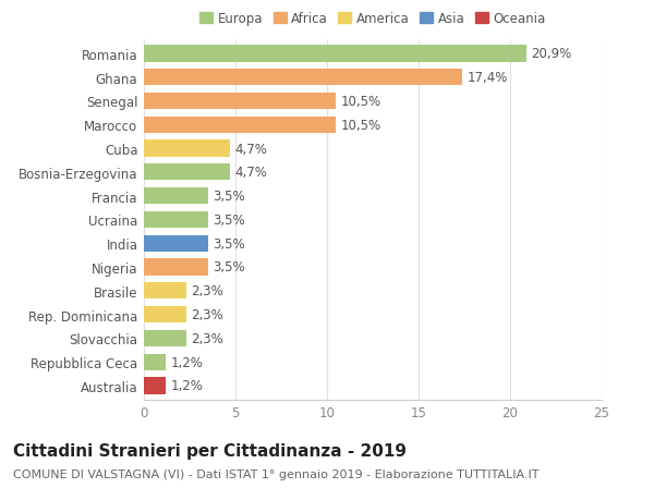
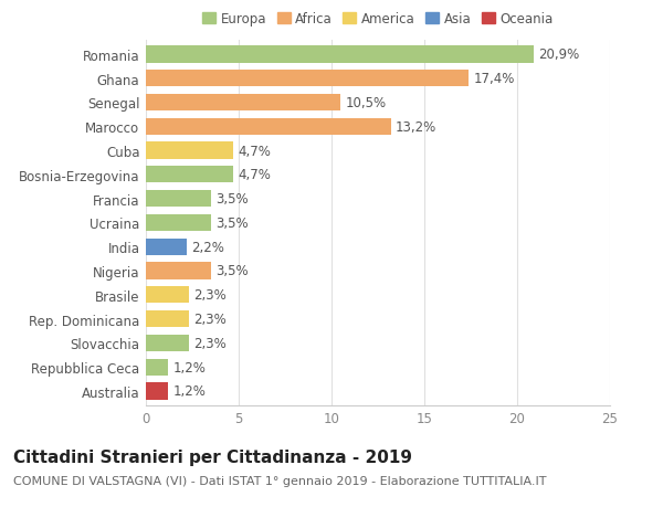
Marocco: 10,5% -> 13,2%
India: 3,5% -> 2,2%
